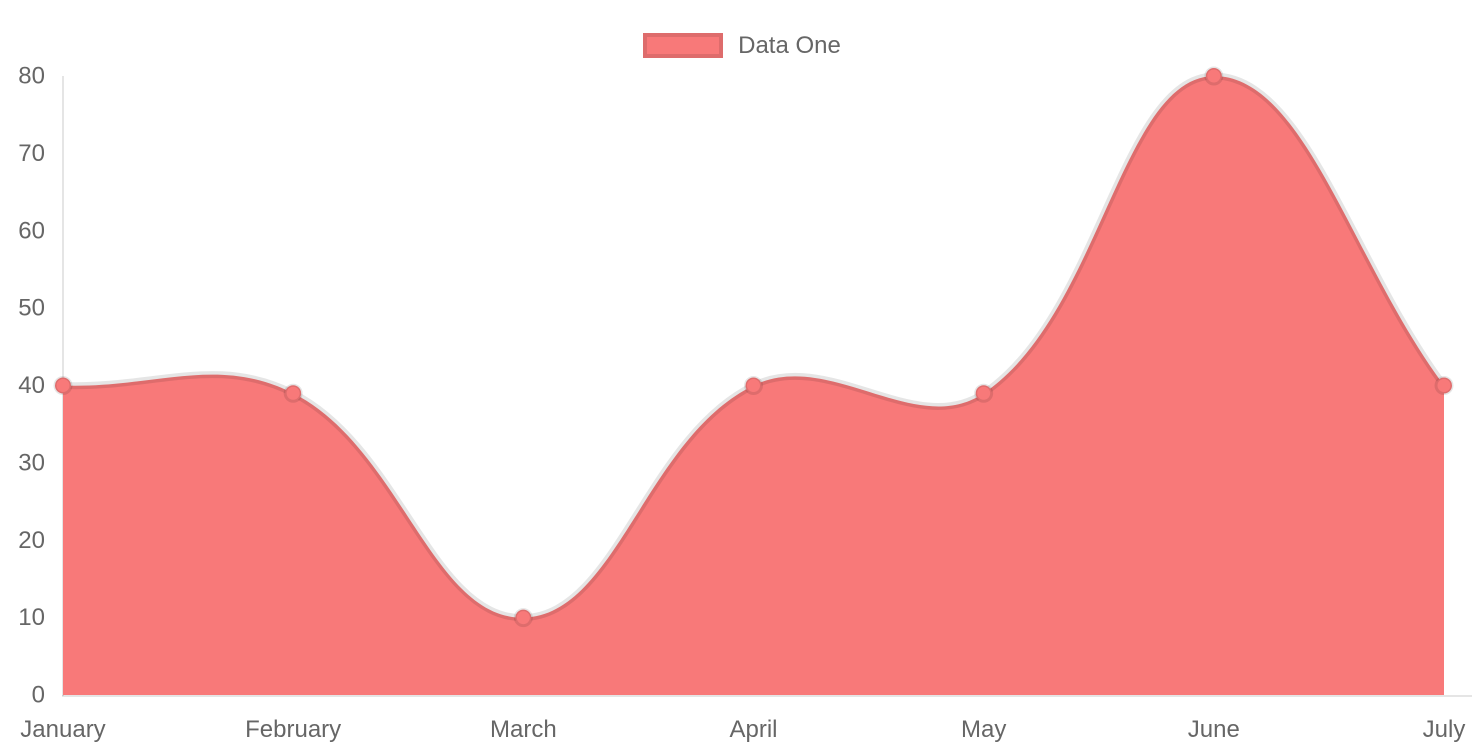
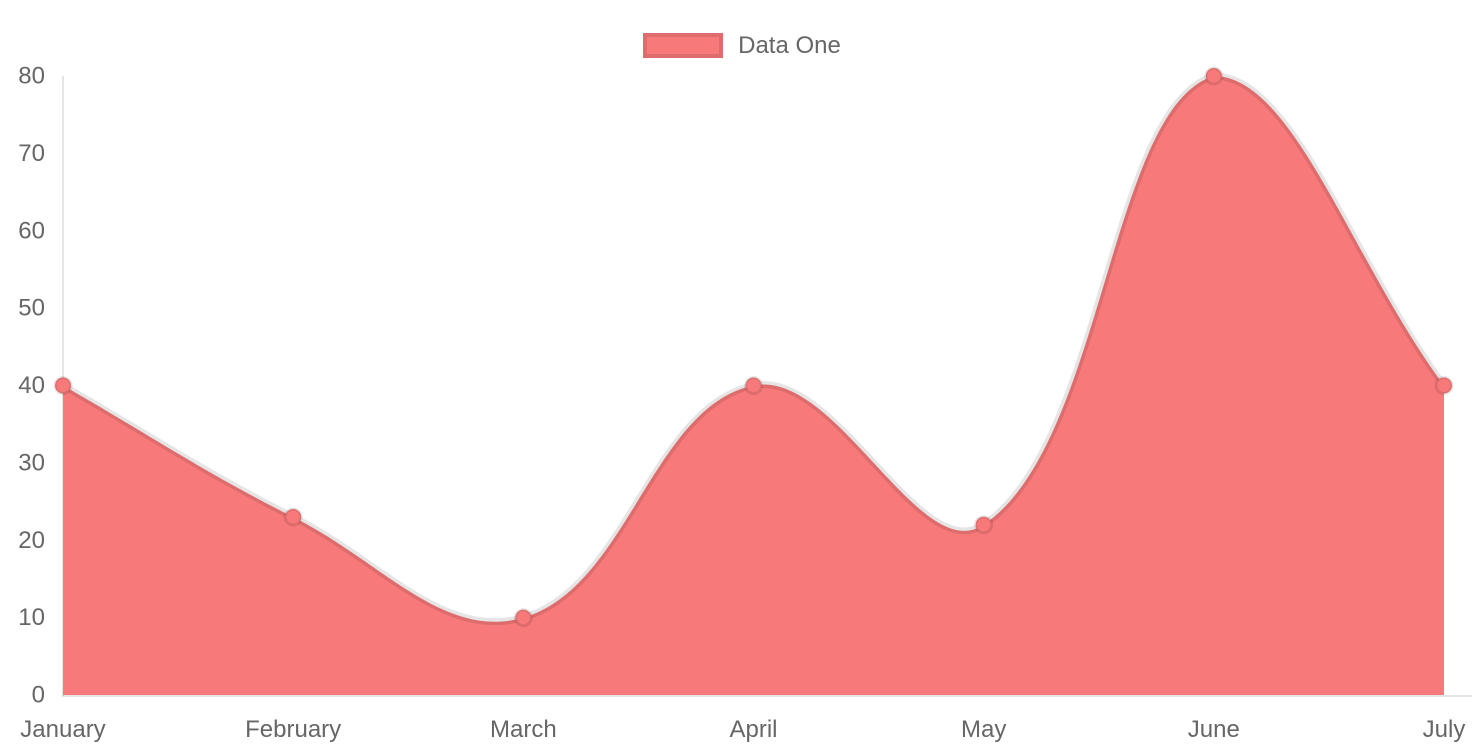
February: 39 -> 23
May: 39 -> 22
